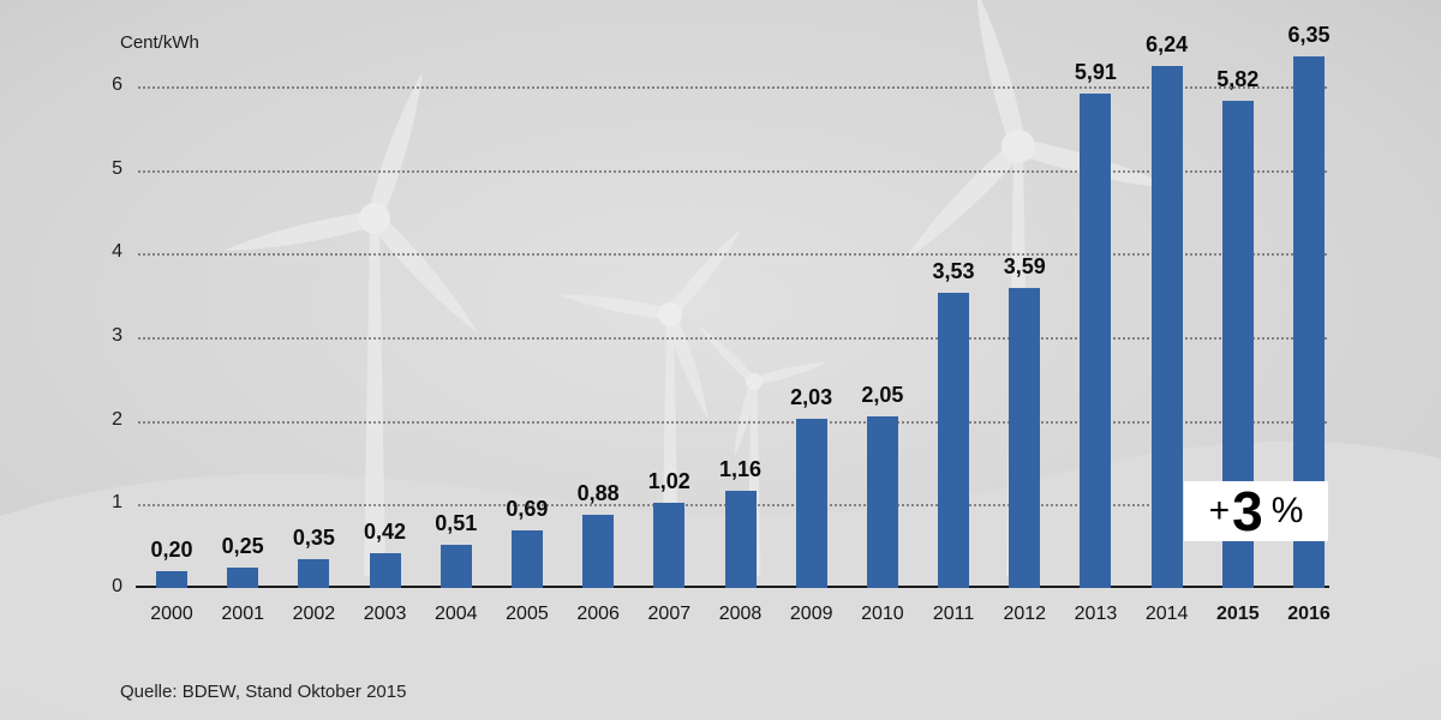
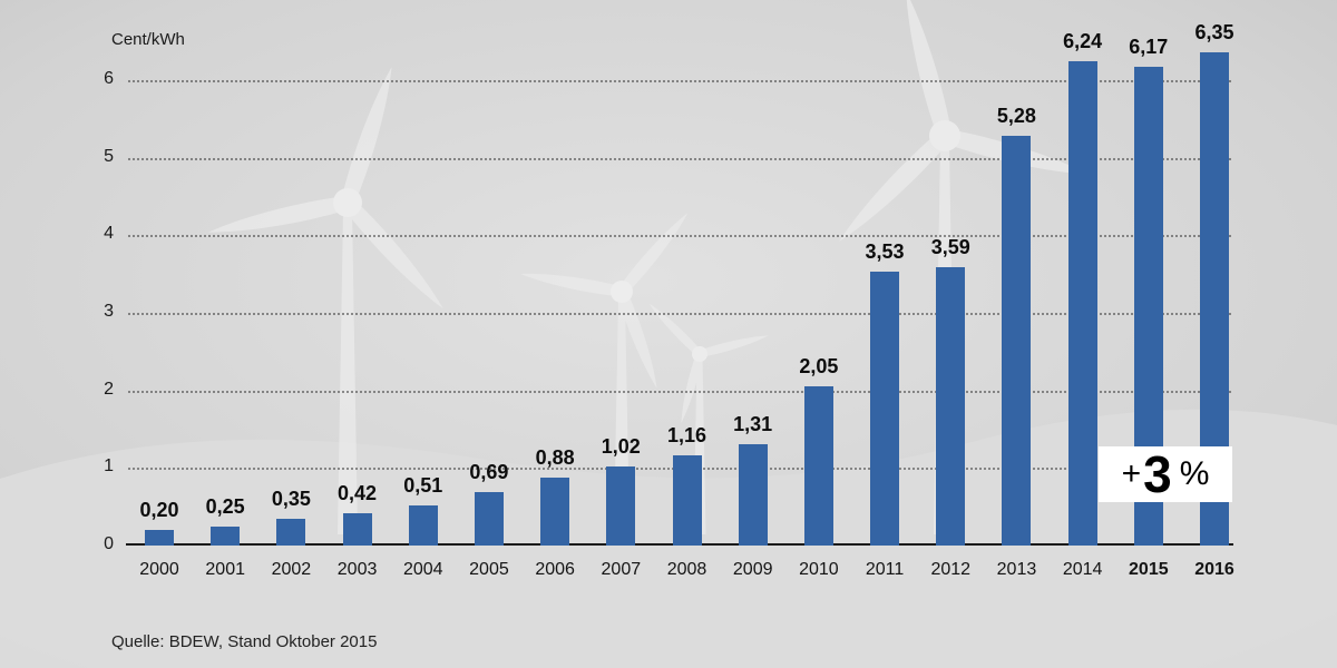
2009: 2,03 -> 1,31
2013: 5,91 -> 5,28
2015: 5,82 -> 6,17
